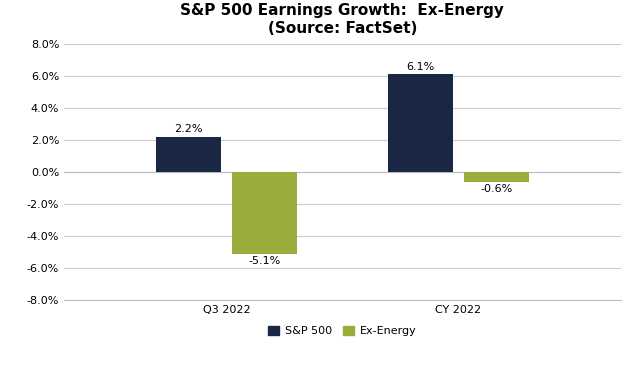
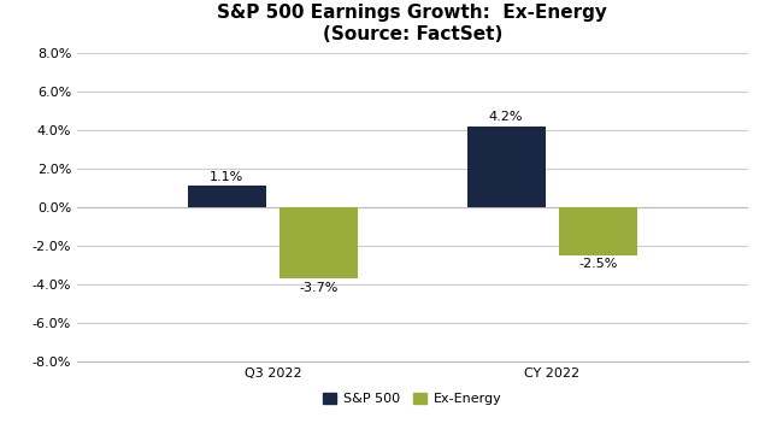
S&P 500/Q3 2022: 2.2% -> 1.1%
Ex-Energy/Q3 2022: -5.1% -> -3.7%
S&P 500/CY 2022: 6.1% -> 4.2%
Ex-Energy/CY 2022: -0.6% -> -2.5%
